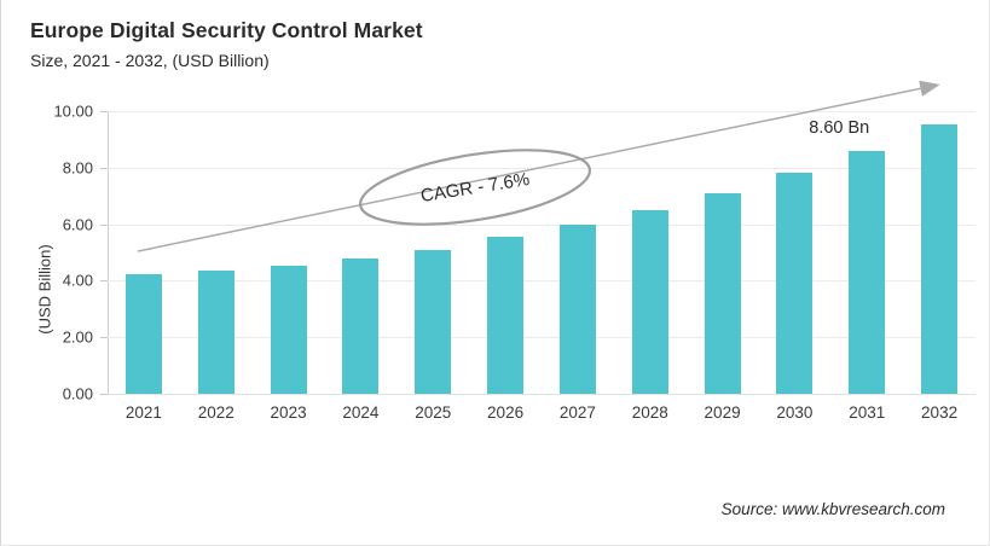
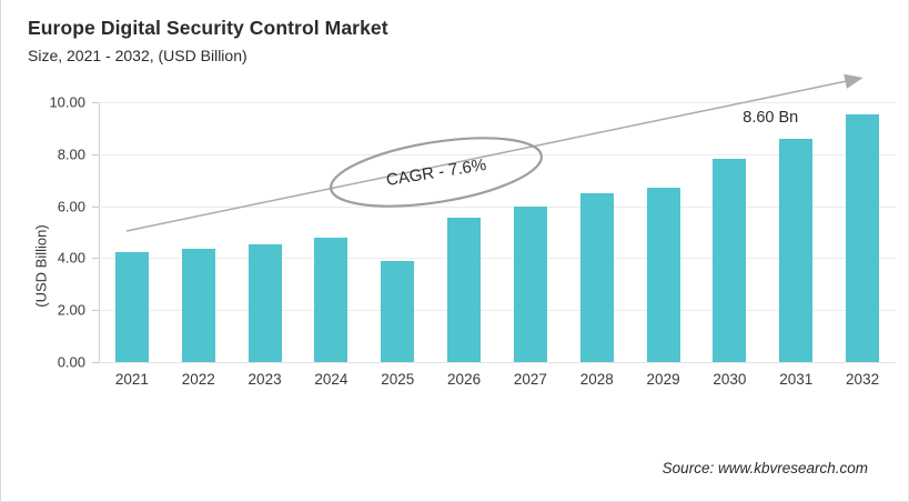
2025: 5.1 -> 3.9
2029: 7.1 -> 6.7
